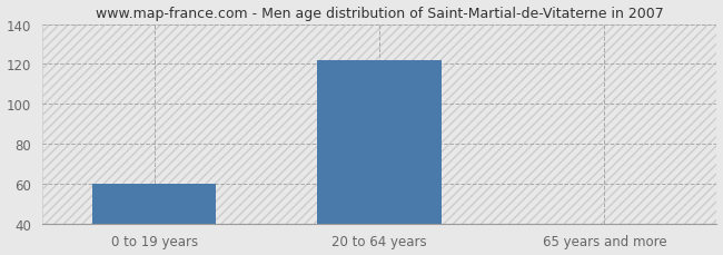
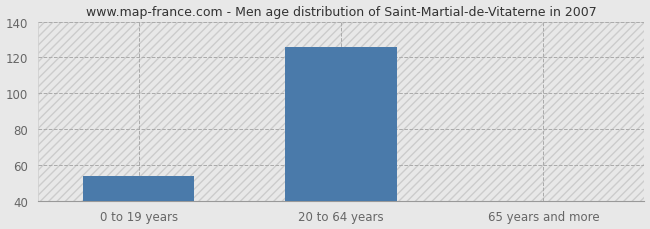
0 to 19 years: 60 -> 54
20 to 64 years: 122 -> 126
